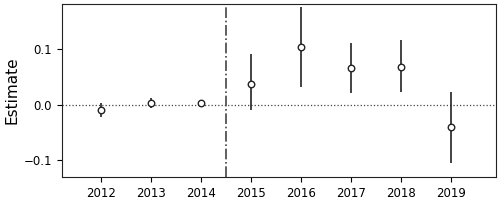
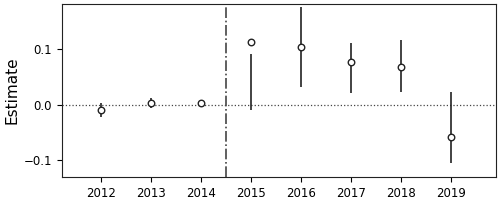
2015: 0.037 -> 0.112
2017: 0.065 -> 0.076
2019: -0.040 -> -0.058
